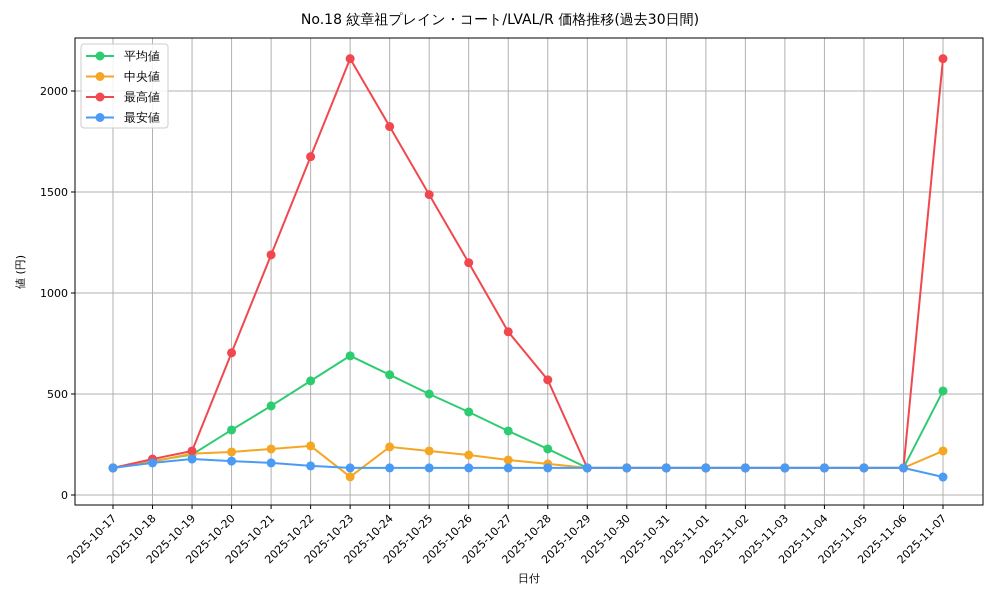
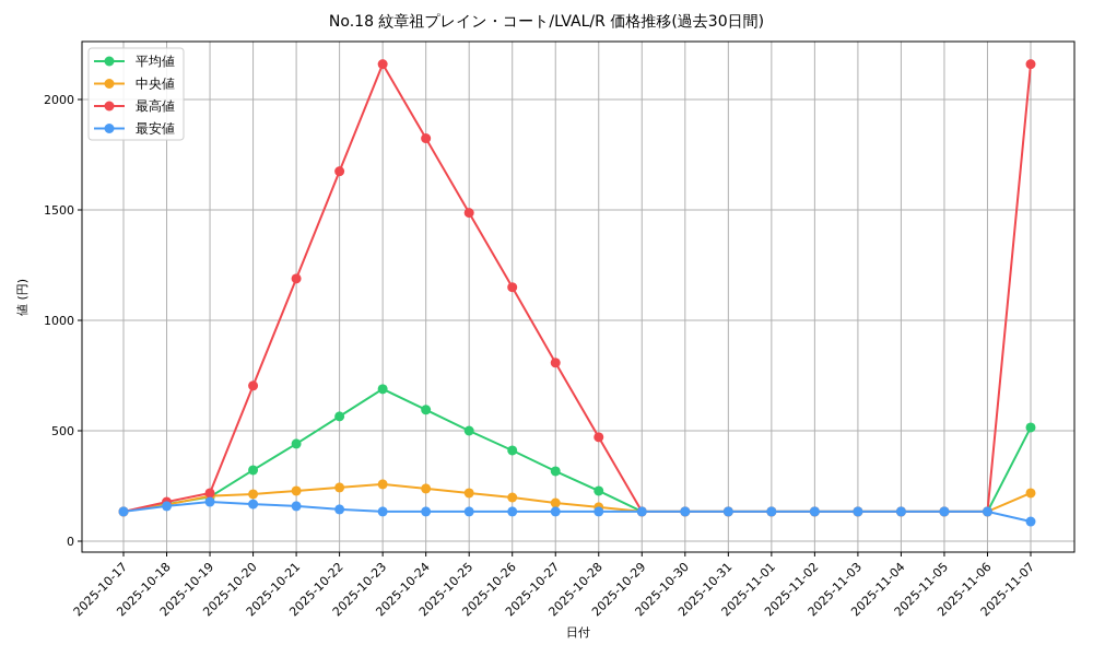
中央値/2025-10-23: 90 -> 260
最高値/2025-10-28: 570 -> 470
